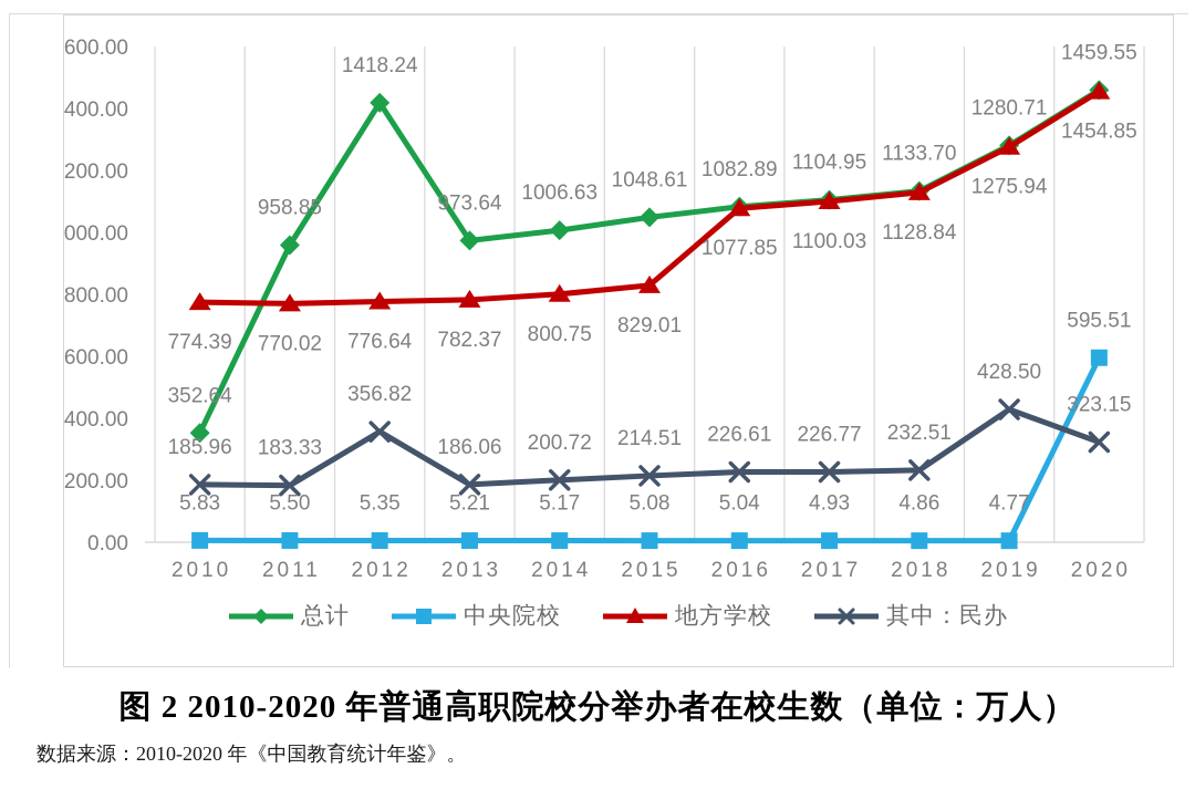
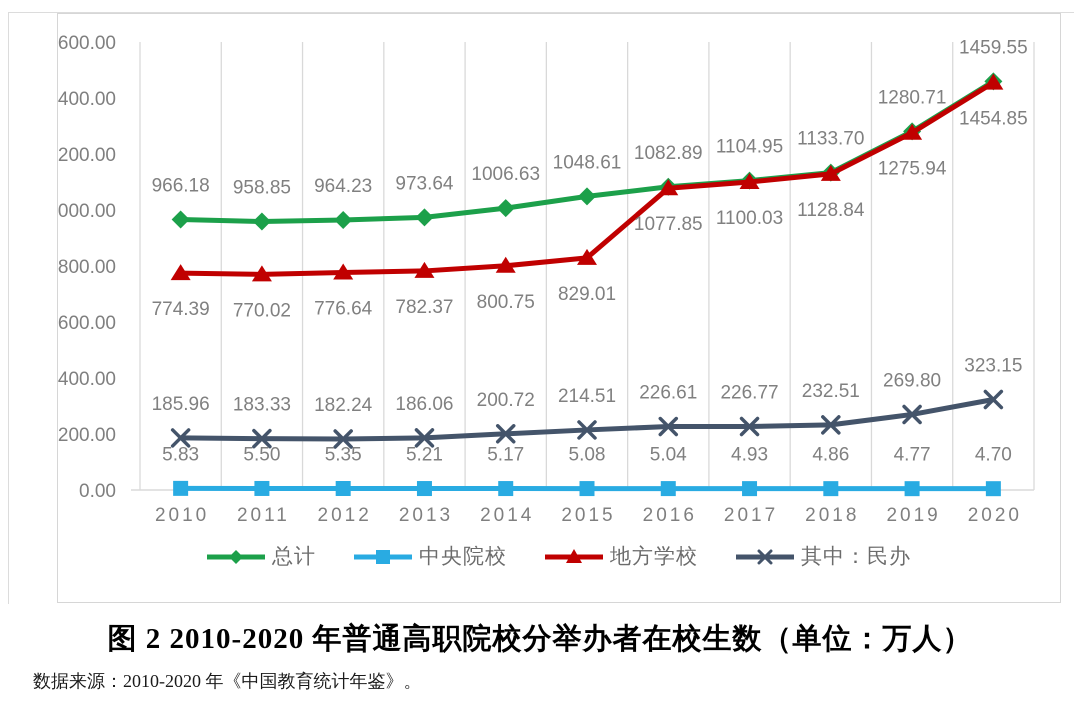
总计/2010: 352.64 -> 966.18
总计/2012: 1418.24 -> 964.23
其中：民办/2012: 356.82 -> 182.24
其中：民办/2019: 428.50 -> 269.80
中央院校/2020: 595.51 -> 4.70
